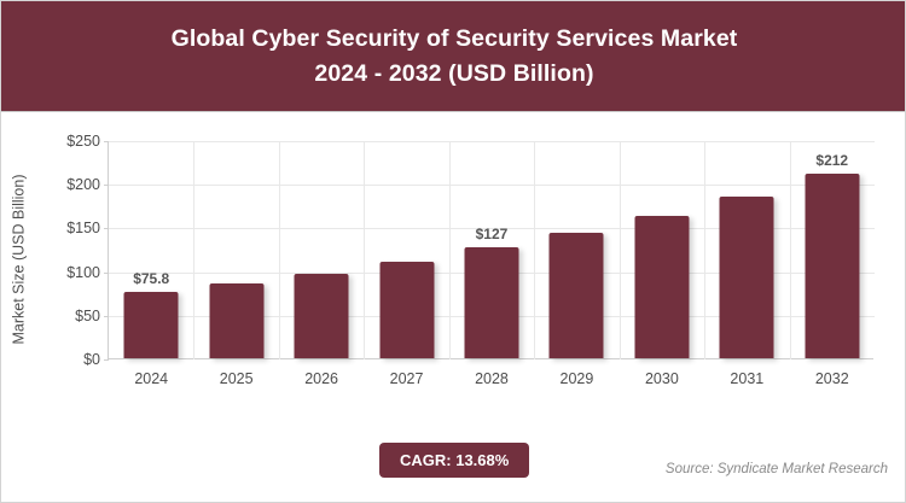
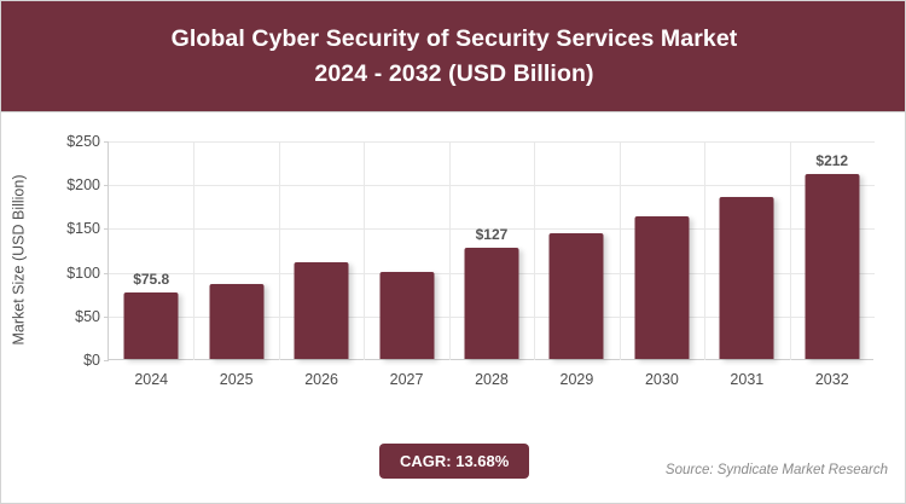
2026: $100 -> $110
2027: $110 -> $100
